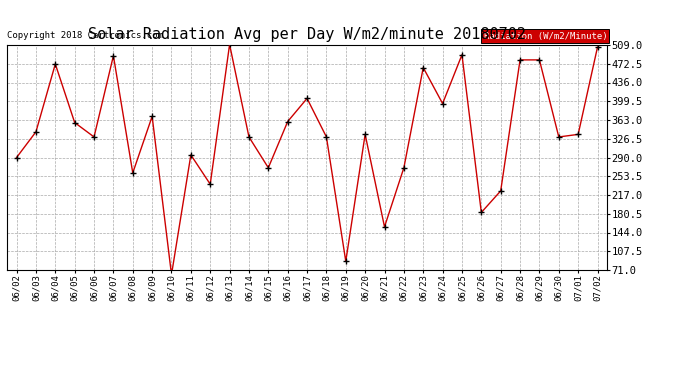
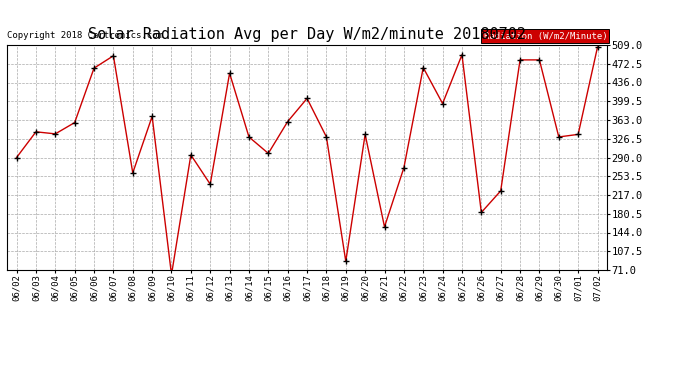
06/04: 472 -> 336
06/06: 330 -> 464
06/13: 510 -> 454
06/15: 270 -> 298
